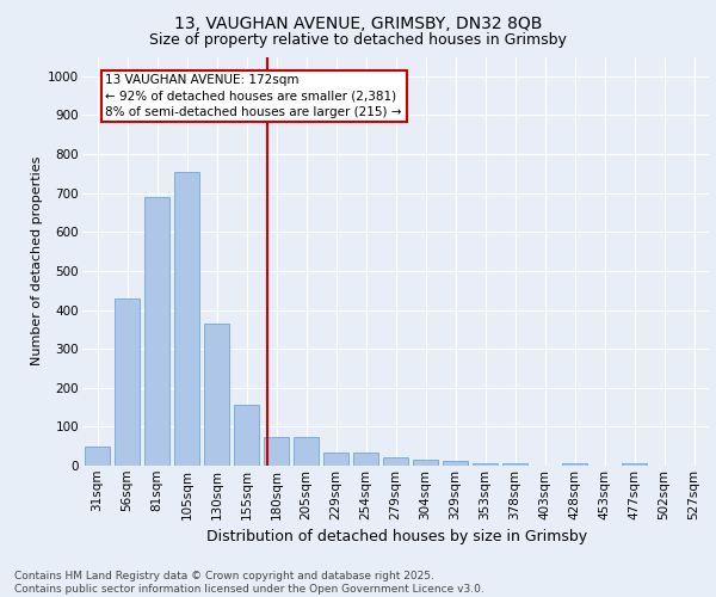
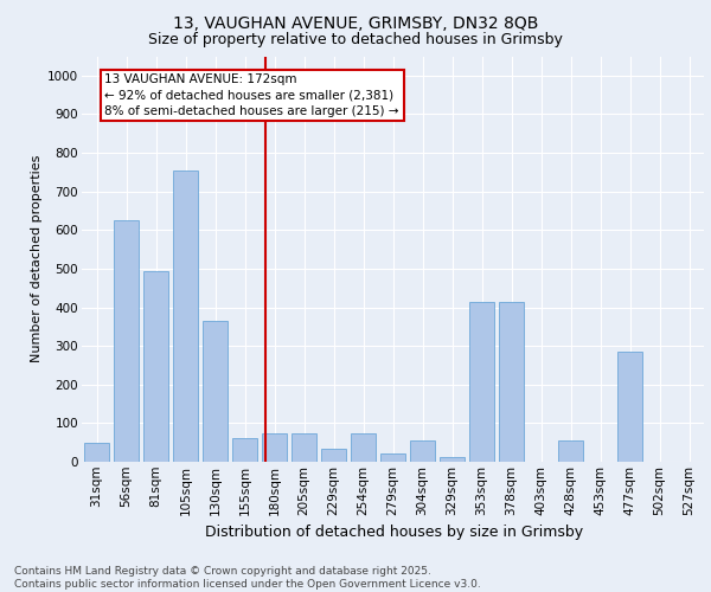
56sqm: 430 -> 625
81sqm: 690 -> 495
155sqm: 155 -> 60
254sqm: 35 -> 75
304sqm: 15 -> 55
353sqm: 6 -> 415
378sqm: 5 -> 415
428sqm: 5 -> 55
477sqm: 5 -> 285
